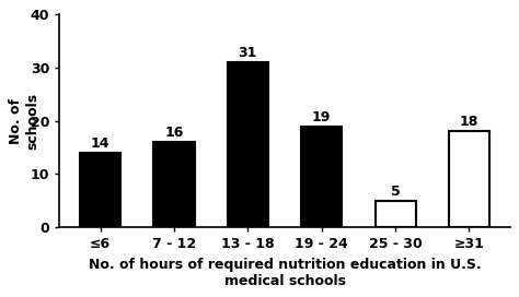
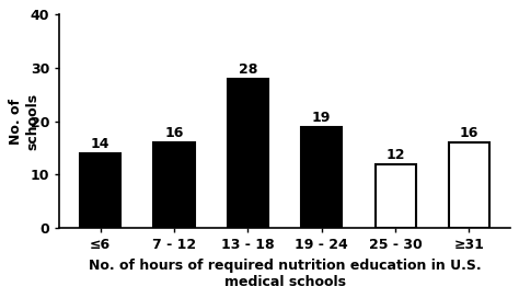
13 - 18: 31 -> 28
25 - 30: 5 -> 12
≥31: 18 -> 16
